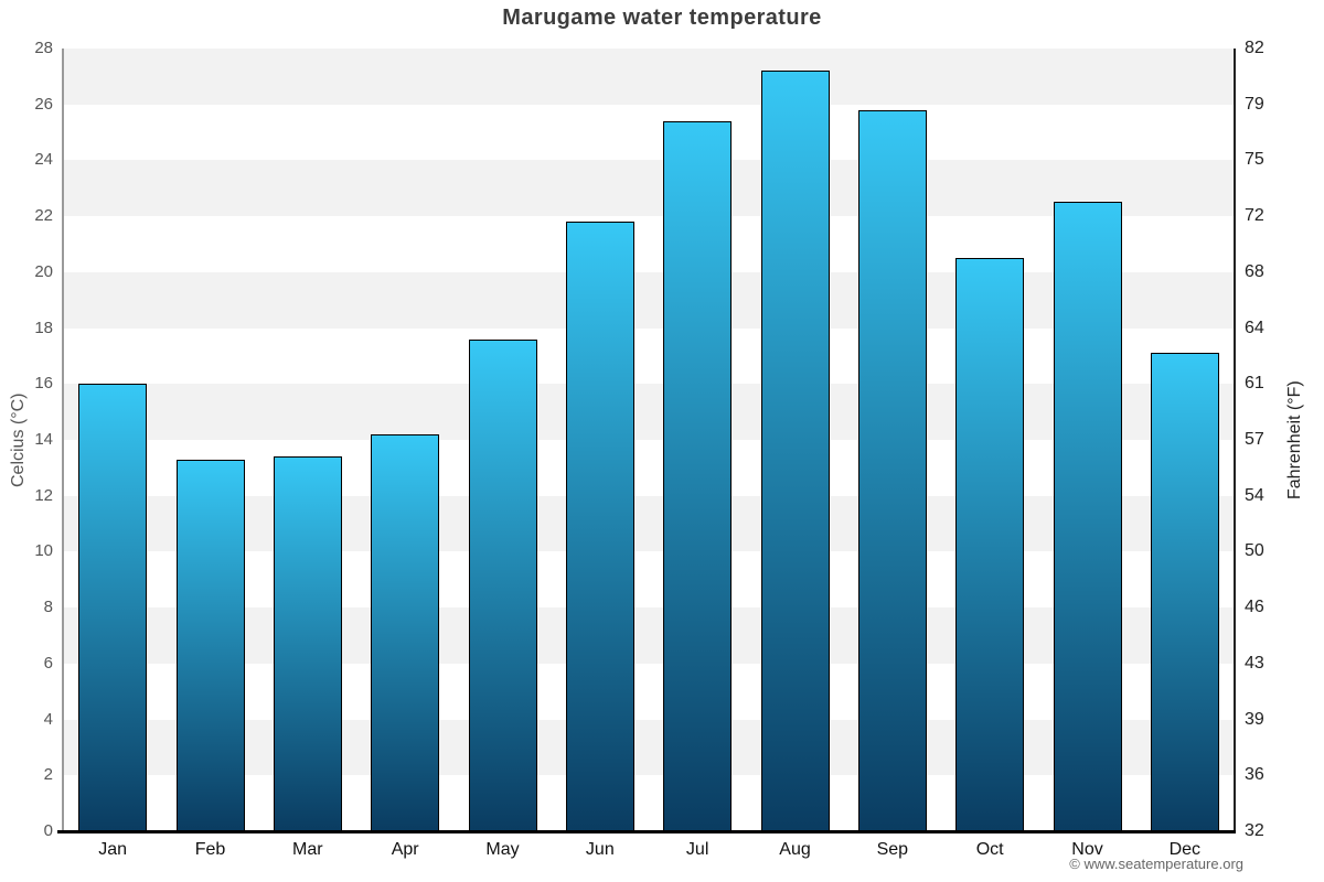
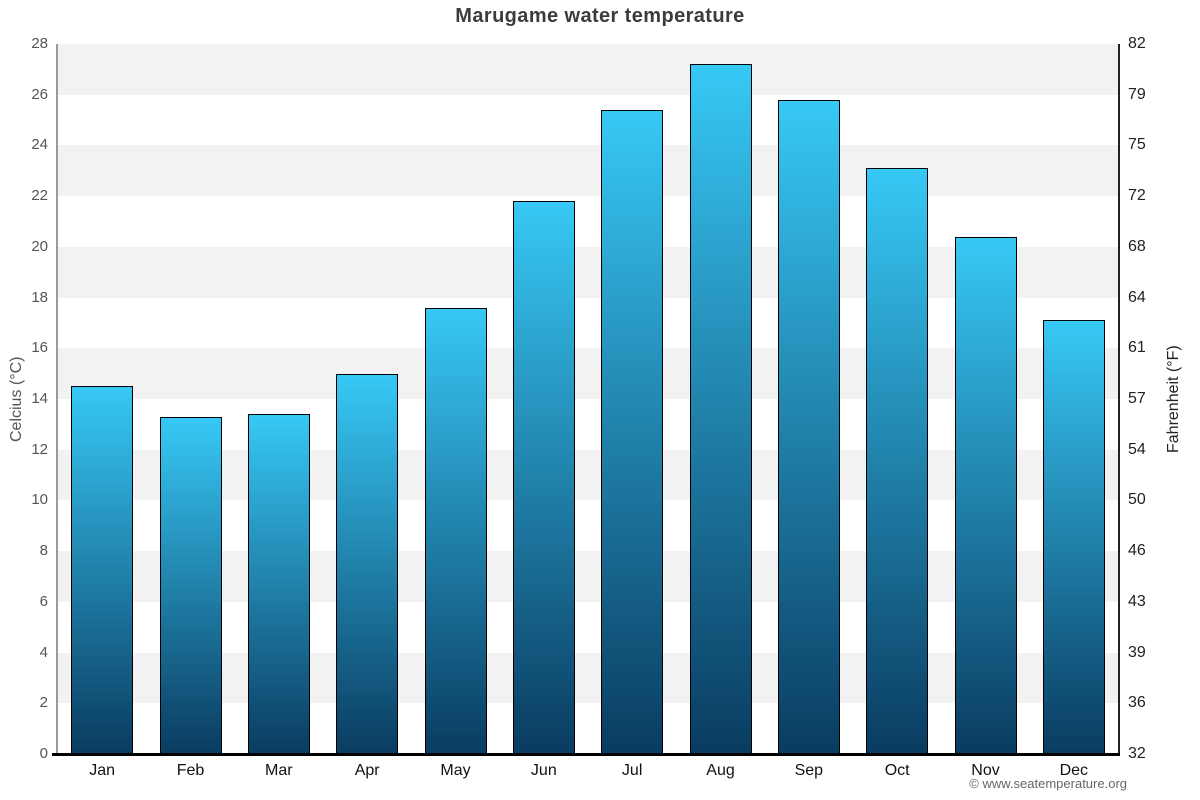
Jan: 16.0 -> 14.5
Apr: 14.2 -> 15.0
Oct: 20.5 -> 23.1
Nov: 22.5 -> 20.4
